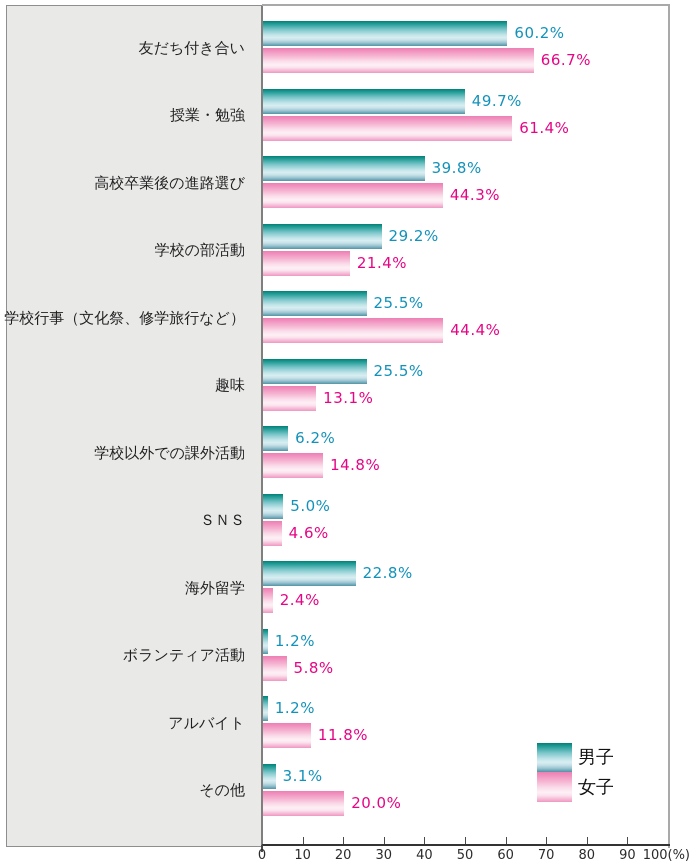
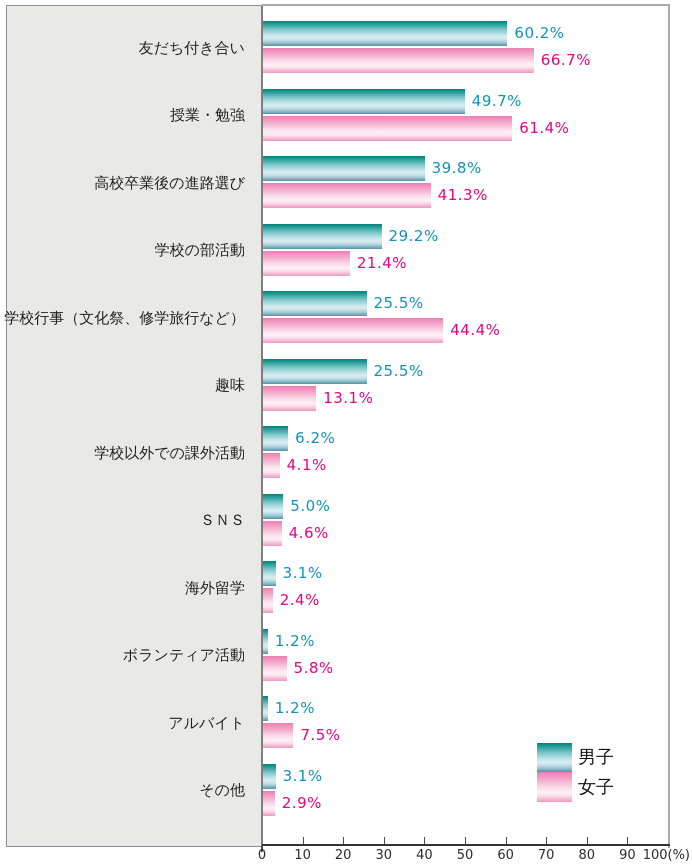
女子/高校卒業後の進路選び: 44.3% -> 41.3%
女子/学校以外での課外活動: 14.8% -> 4.1%
男子/海外留学: 22.8% -> 3.1%
女子/アルバイト: 11.8% -> 7.5%
女子/その他: 20.0% -> 2.9%
